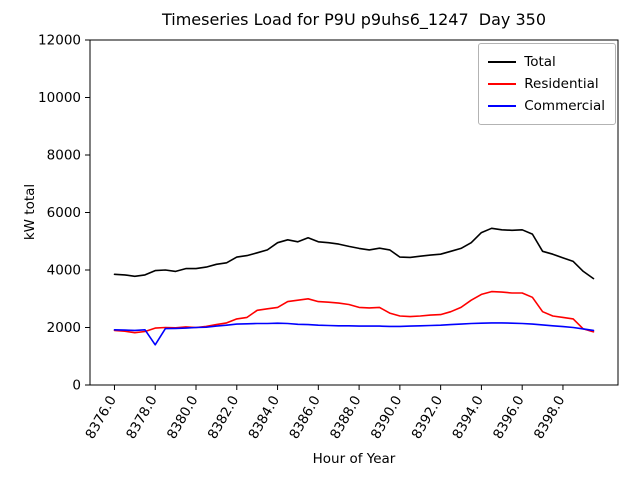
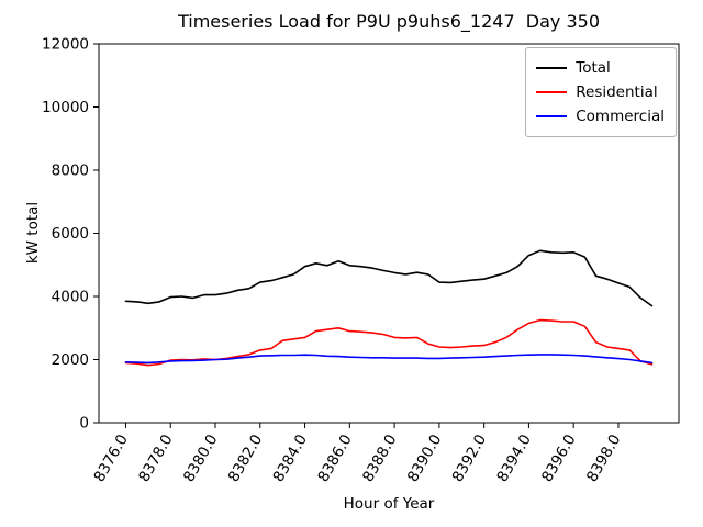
Commercial/8378.0: 1400 -> 2000
